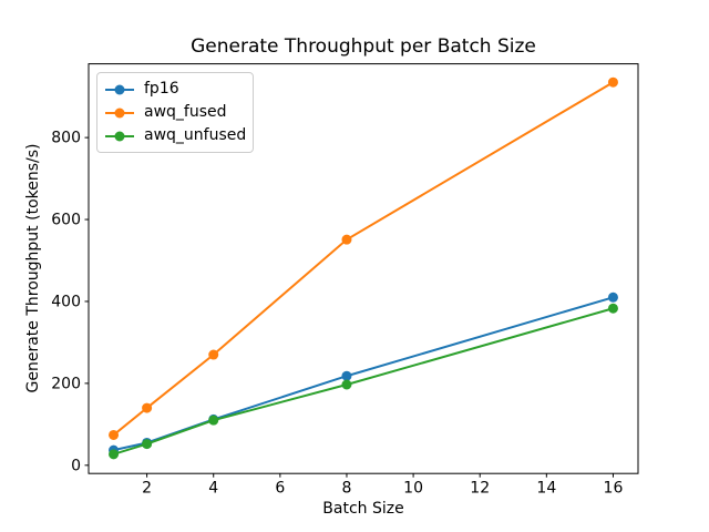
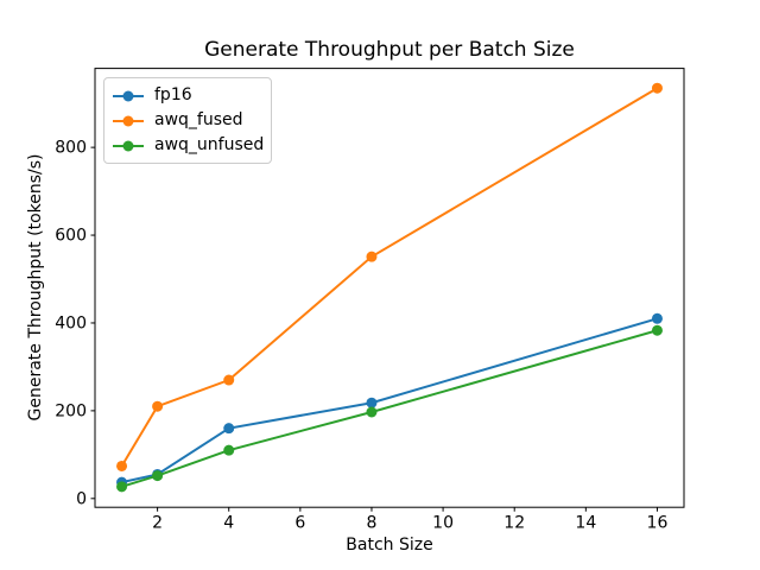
awq_fused/2: 140 -> 210
fp16/4: 110 -> 160
